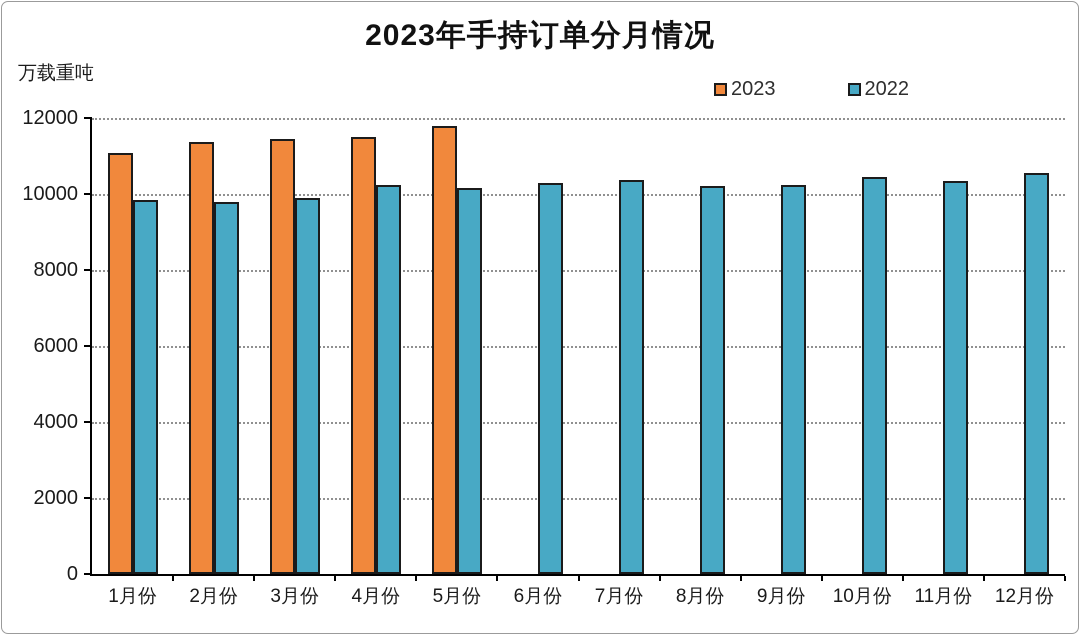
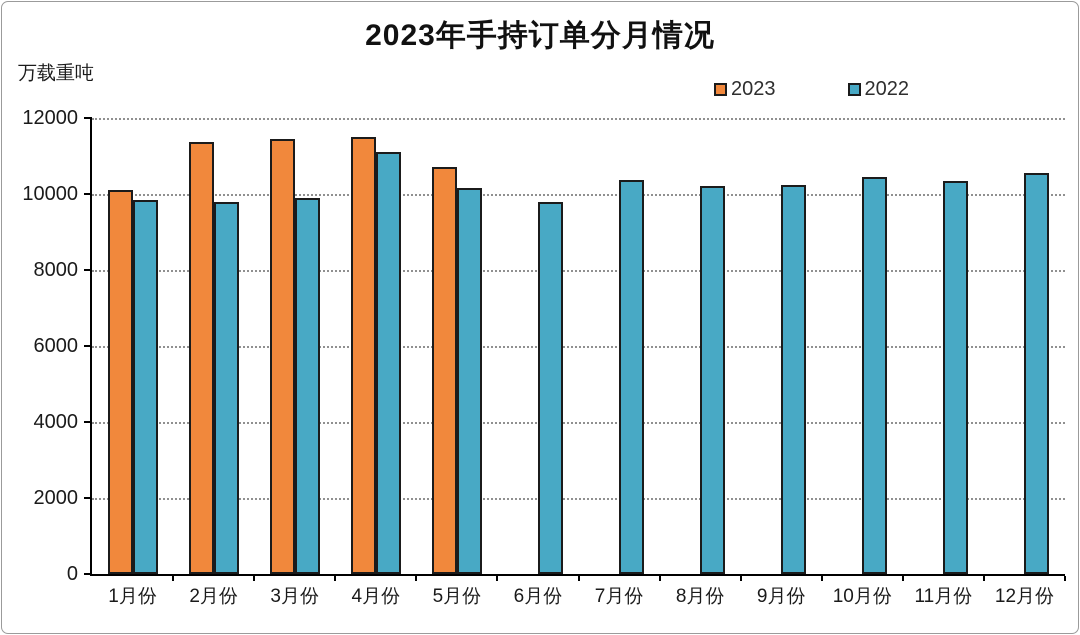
2023/1月份: 11100 -> 10100
2022/4月份: 10200 -> 11100
2023/5月份: 11800 -> 10700
2022/6月份: 10300 -> 9800
